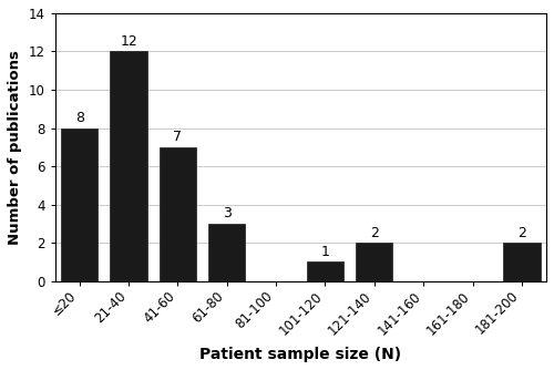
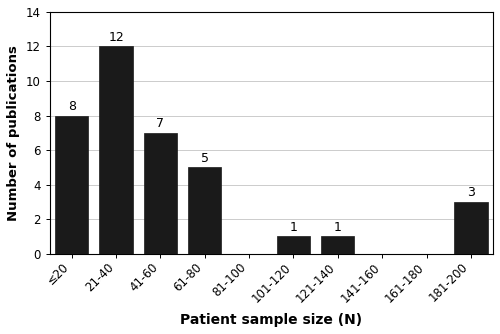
61-80: 3 -> 5
121-140: 2 -> 1
181-200: 2 -> 3
